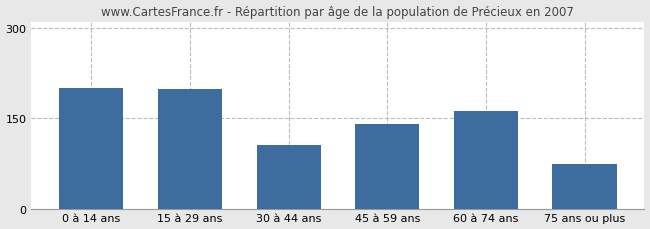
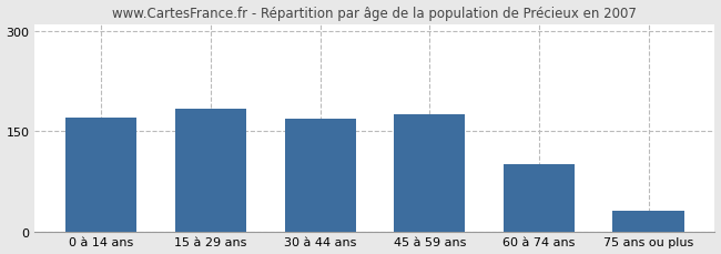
0 à 14 ans: 200 -> 170
15 à 29 ans: 198 -> 183
30 à 44 ans: 106 -> 168
45 à 59 ans: 140 -> 175
60 à 74 ans: 162 -> 100
75 ans ou plus: 74 -> 30
